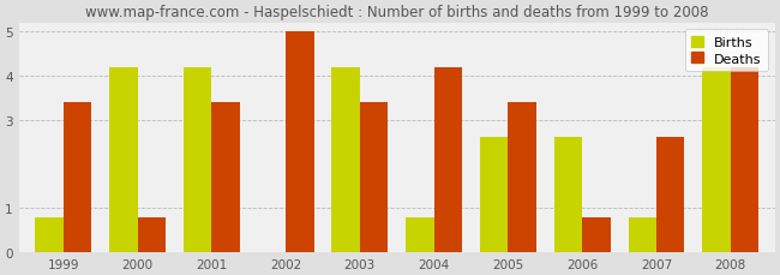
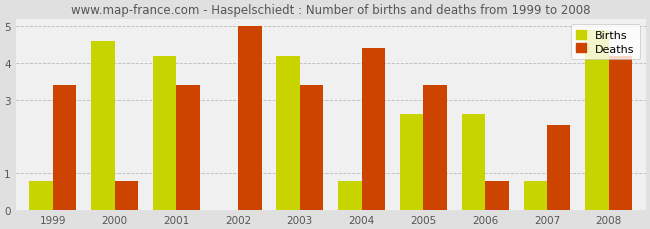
Births/2000: 4.2 -> 4.6
Deaths/2004: 4.2 -> 4.4
Deaths/2007: 2.6 -> 2.3
Births/2008: 4.2 -> 4.9
